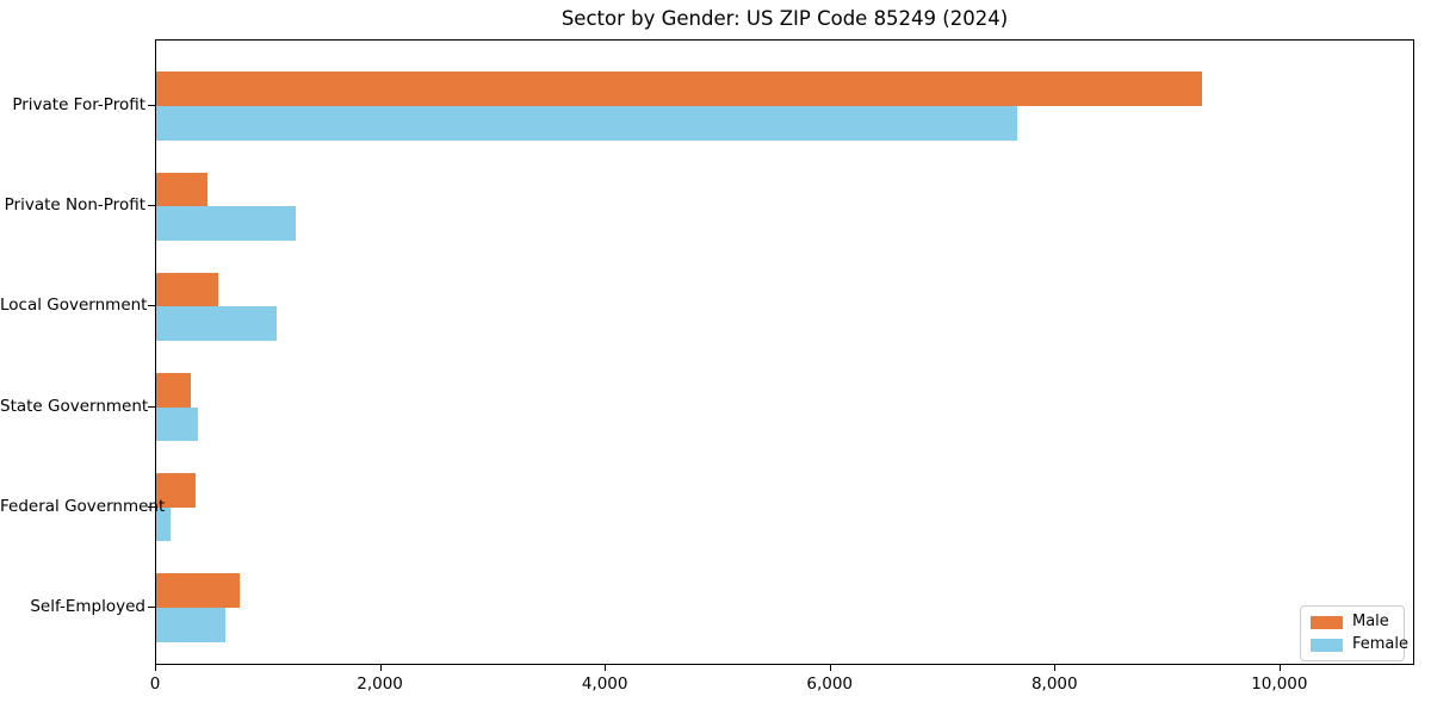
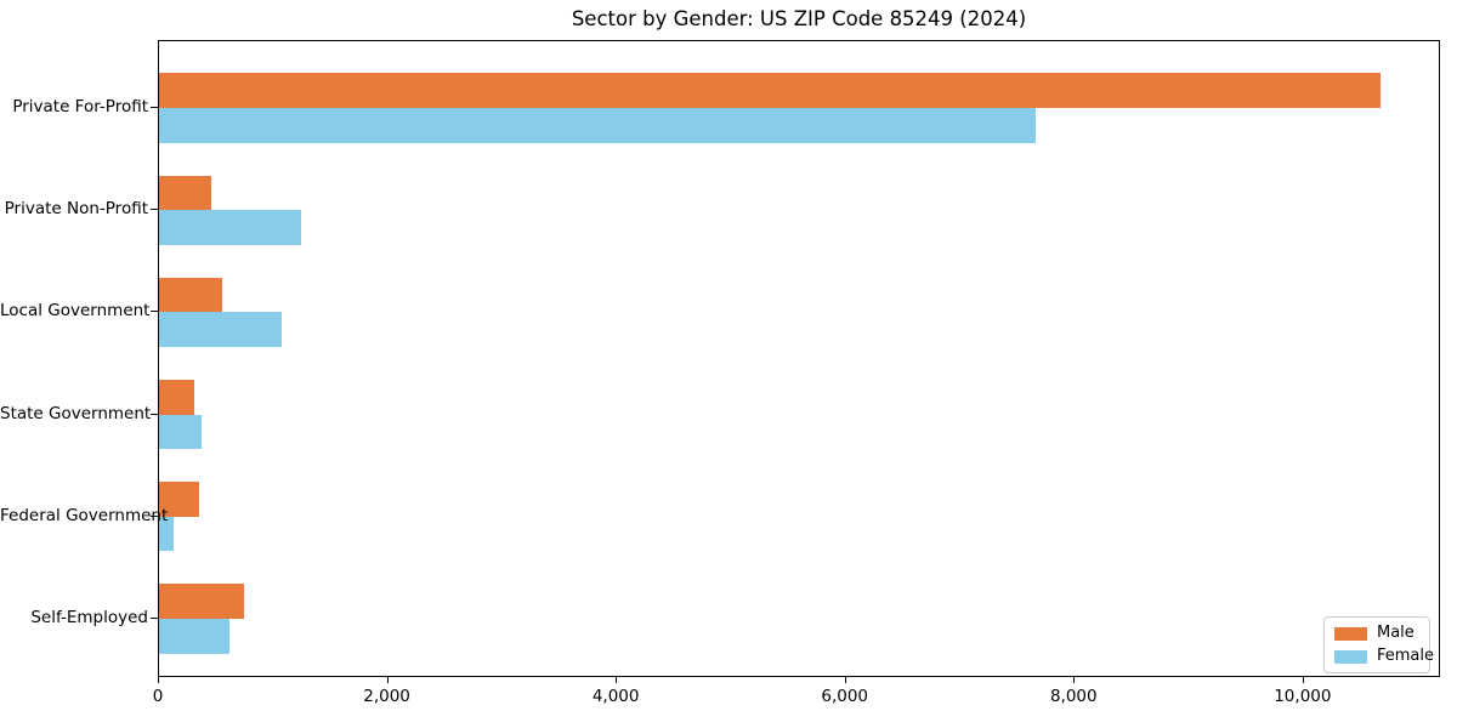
Male/Private For-Profit: 9300 -> 10700
